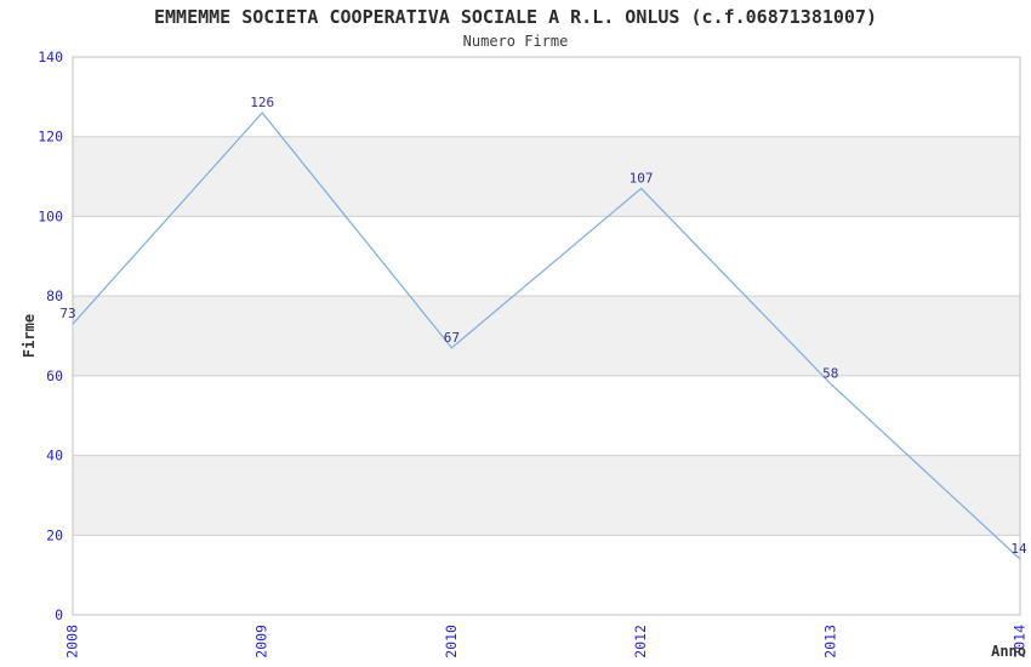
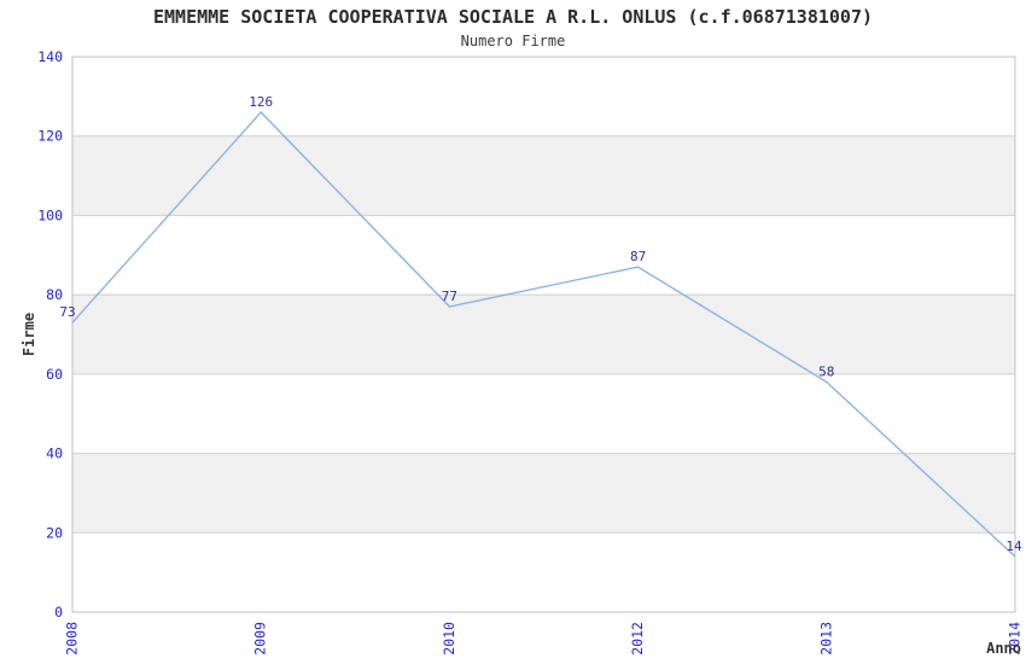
2010: 67 -> 77
2012: 107 -> 87
